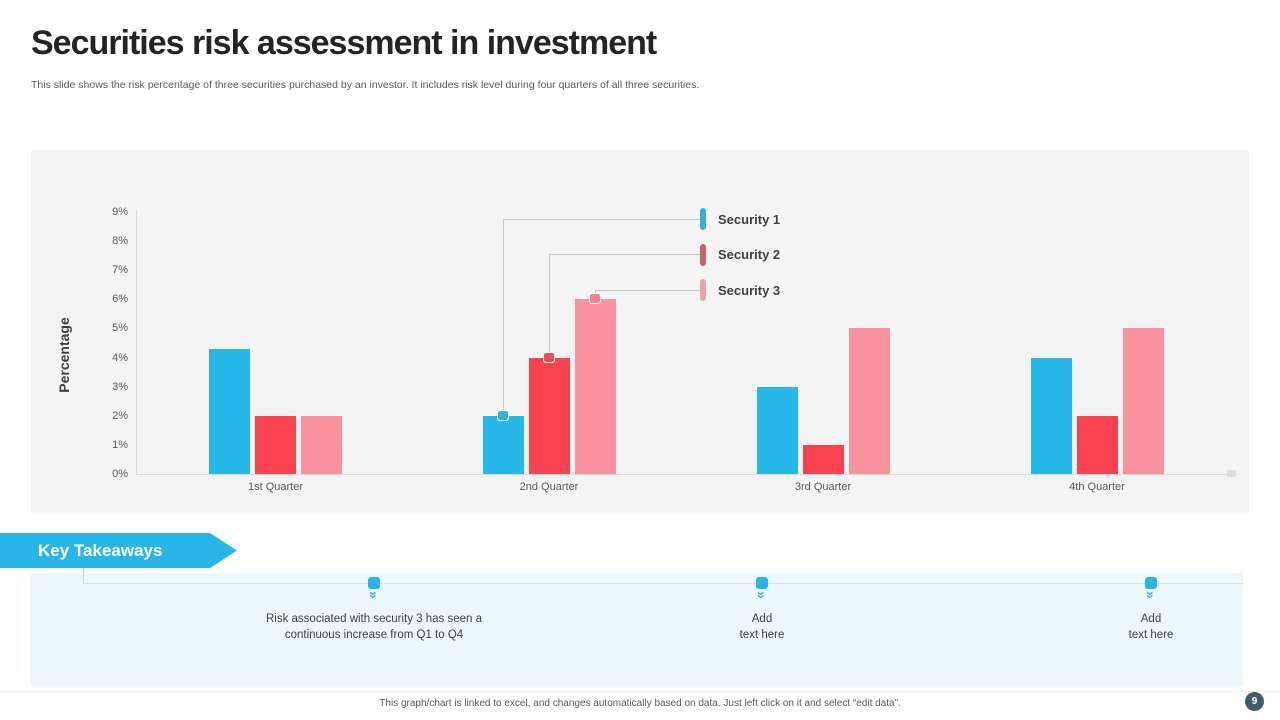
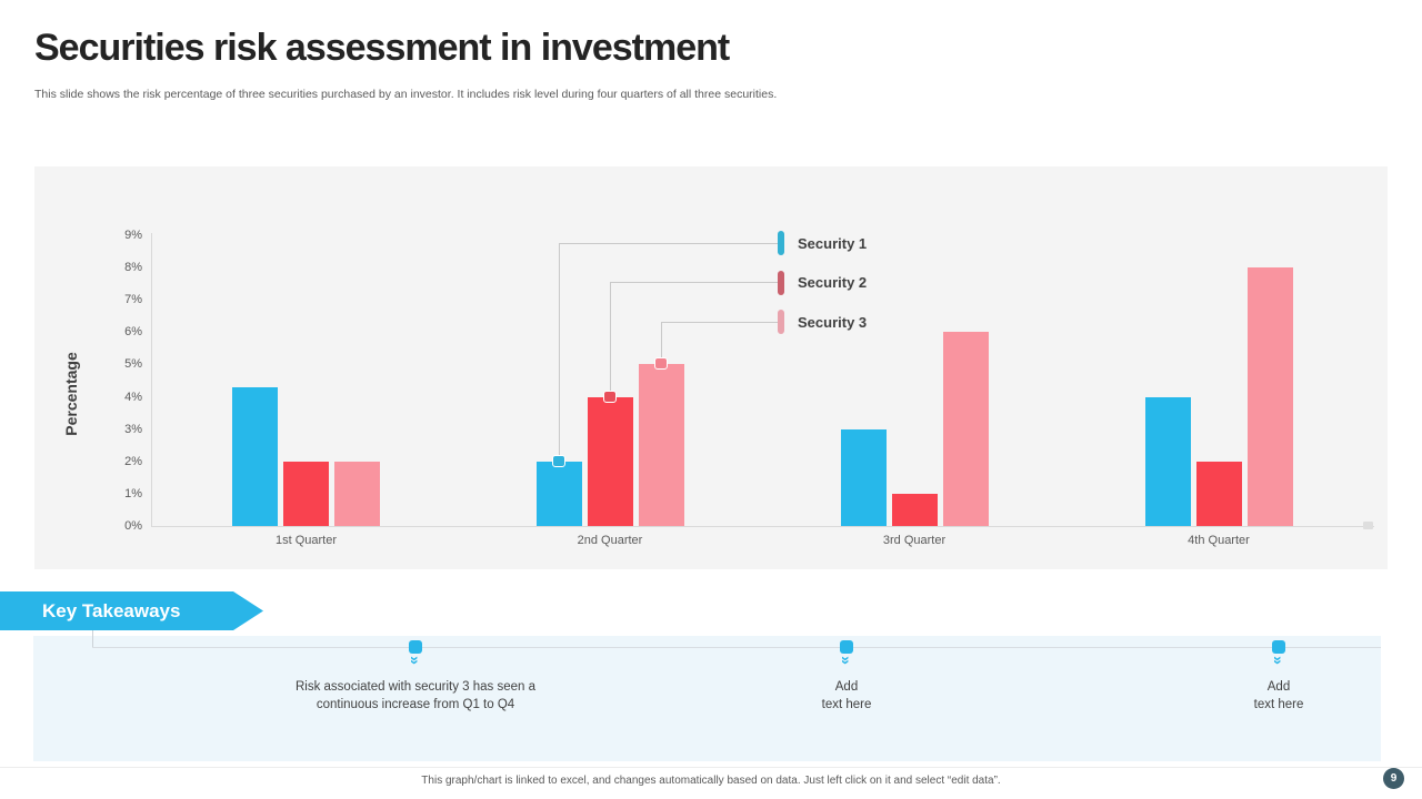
Security 3/2nd Quarter: 6% -> 5%
Security 3/3rd Quarter: 5% -> 6%
Security 3/4th Quarter: 5% -> 8%
